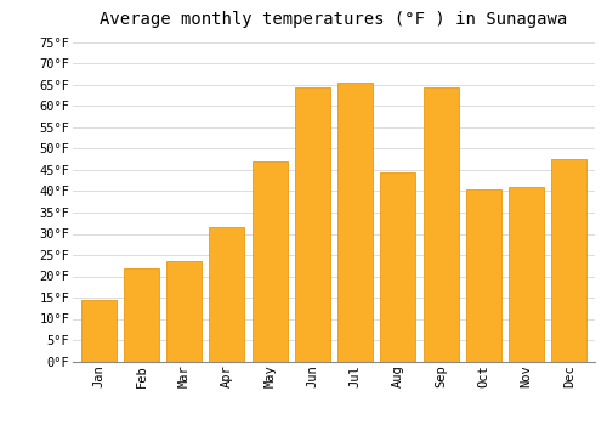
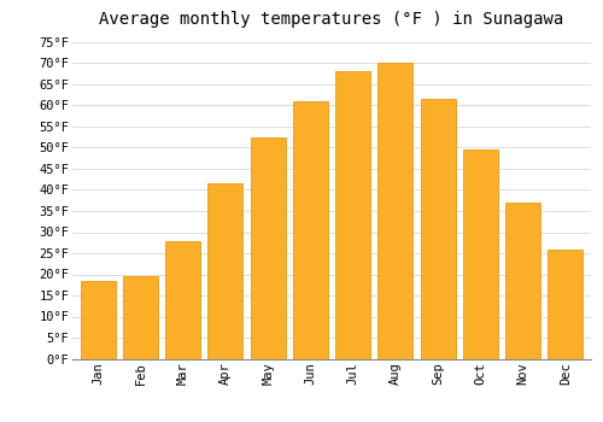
Jan: 14.5°F -> 18.5°F
Feb: 22.0°F -> 19.5°F
Mar: 23.5°F -> 28.0°F
Apr: 31.5°F -> 41.5°F
May: 47.0°F -> 52.5°F
Jun: 64.5°F -> 61.0°F
Jul: 65.5°F -> 68.0°F
Aug: 44.5°F -> 70.0°F
Sep: 64.5°F -> 61.5°F
Oct: 40.5°F -> 49.5°F
Nov: 41.0°F -> 37.0°F
Dec: 47.5°F -> 26.0°F
